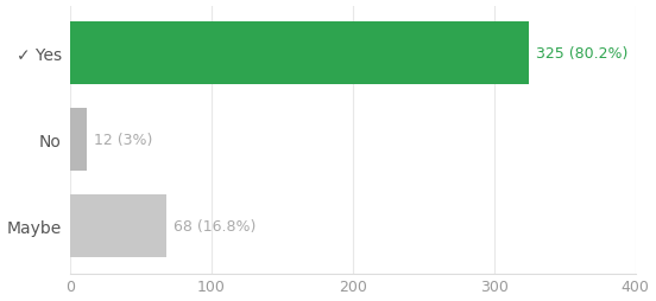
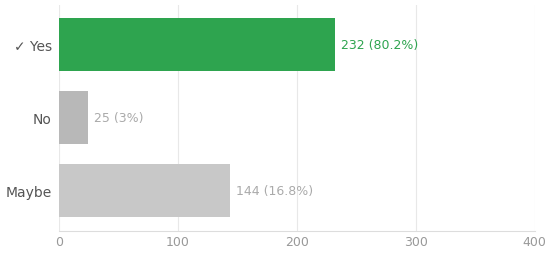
✓ Yes: 325 -> 232
No: 12 -> 25
Maybe: 68 -> 144
